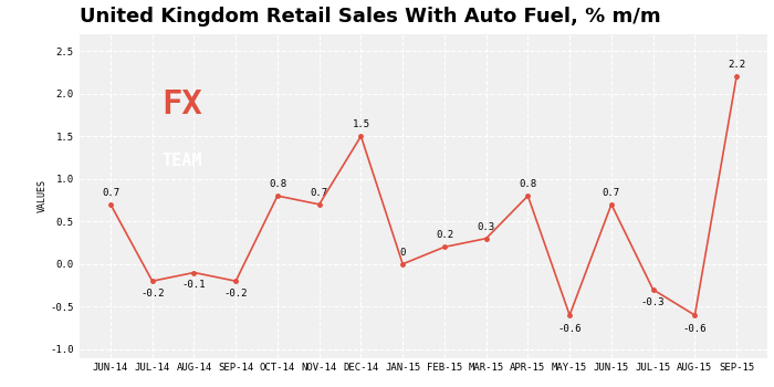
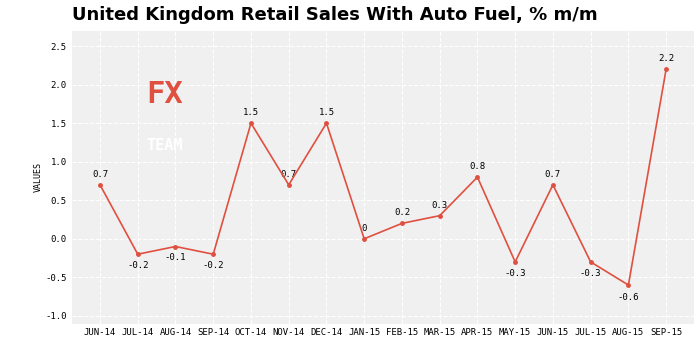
OCT-14: 0.8 -> 1.5
MAY-15: -0.6 -> -0.3
